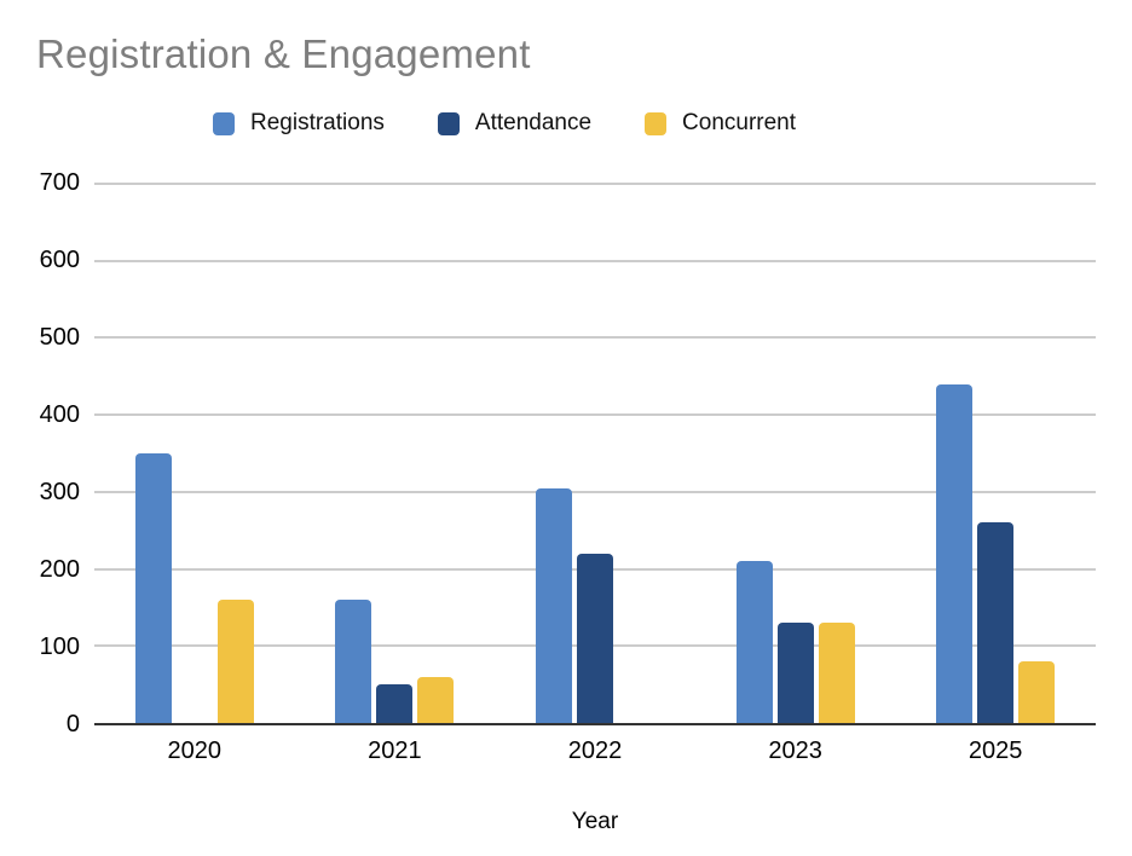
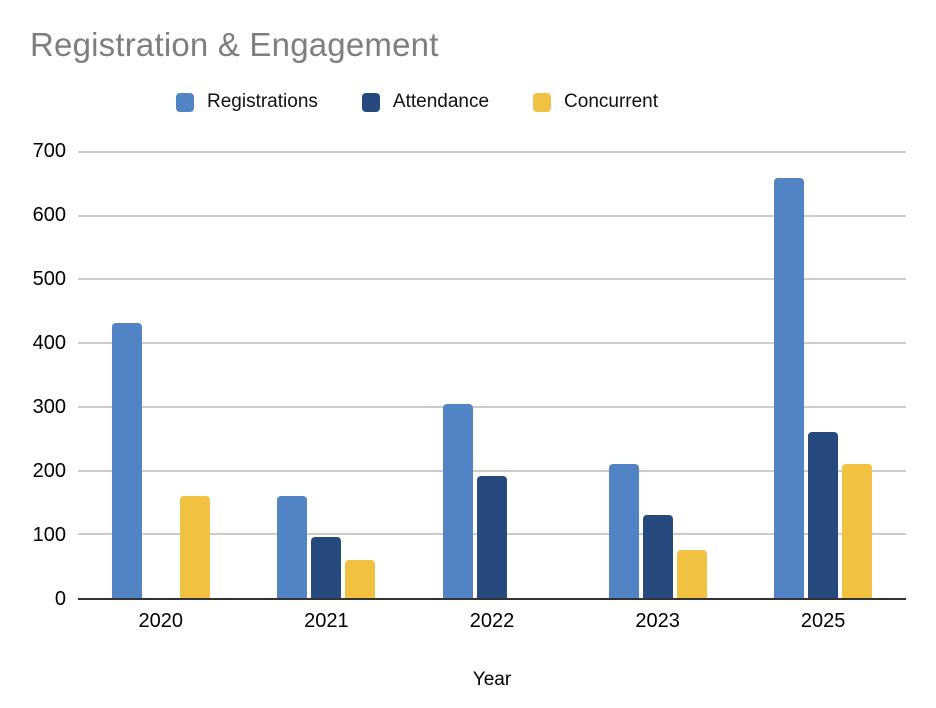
Registrations/2020: 350 -> 430
Attendance/2021: 50 -> 100
Attendance/2022: 220 -> 190
Concurrent/2023: 130 -> 80
Registrations/2025: 440 -> 660
Concurrent/2025: 80 -> 210
